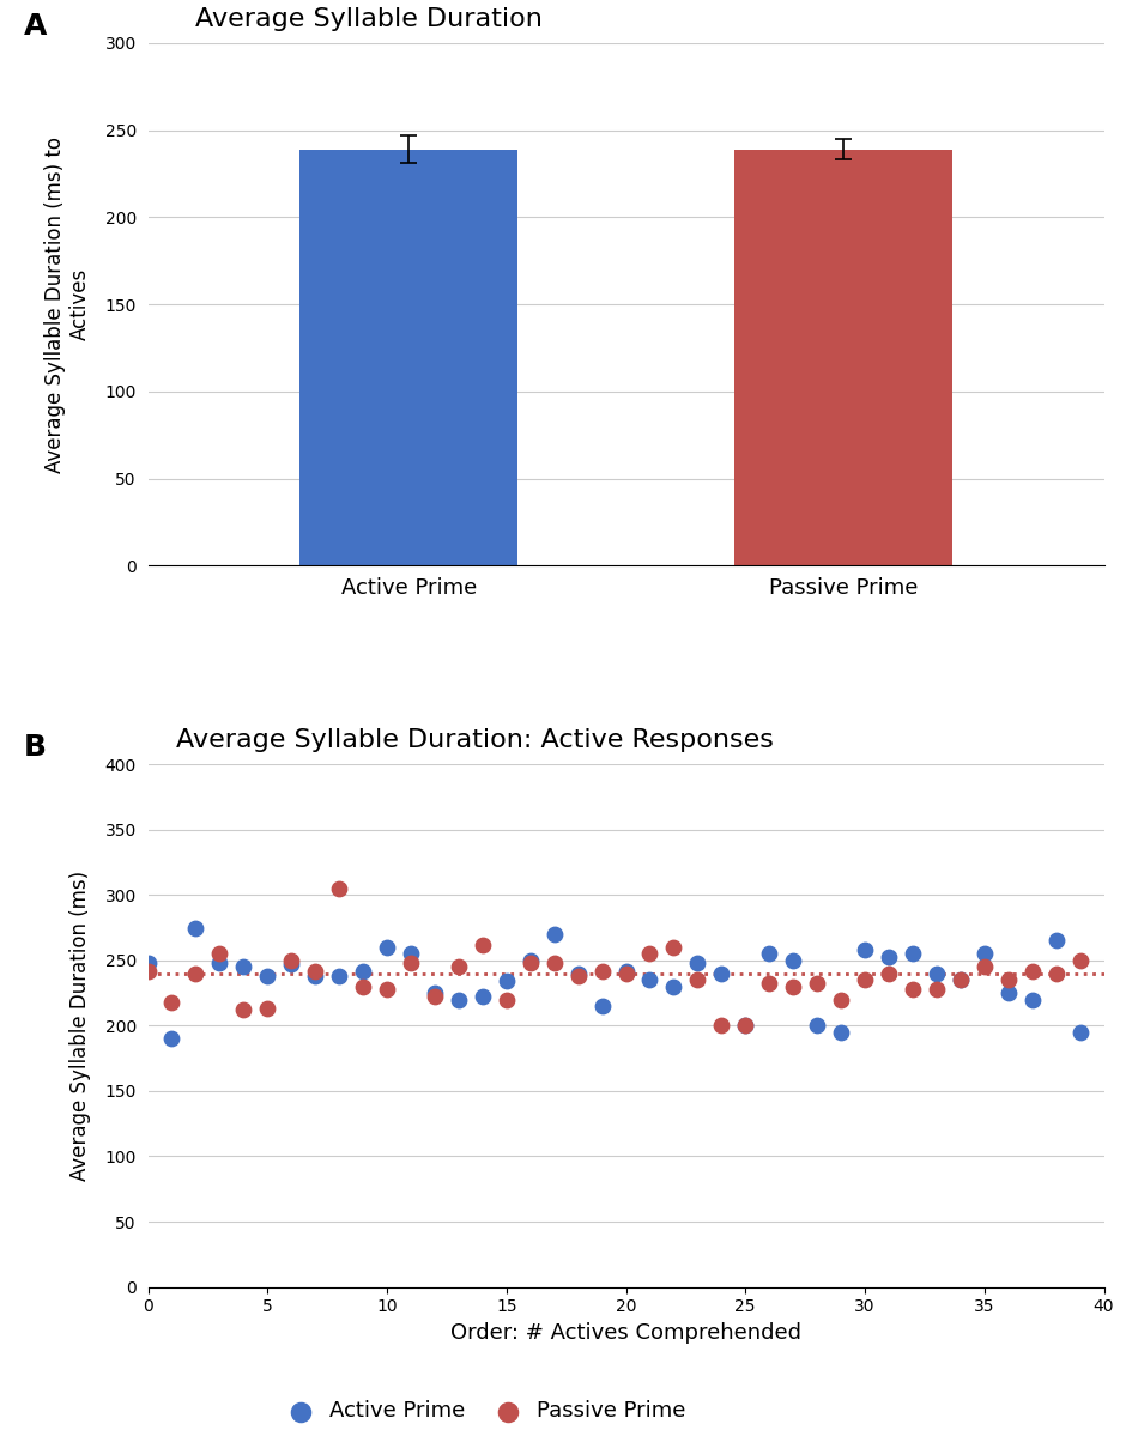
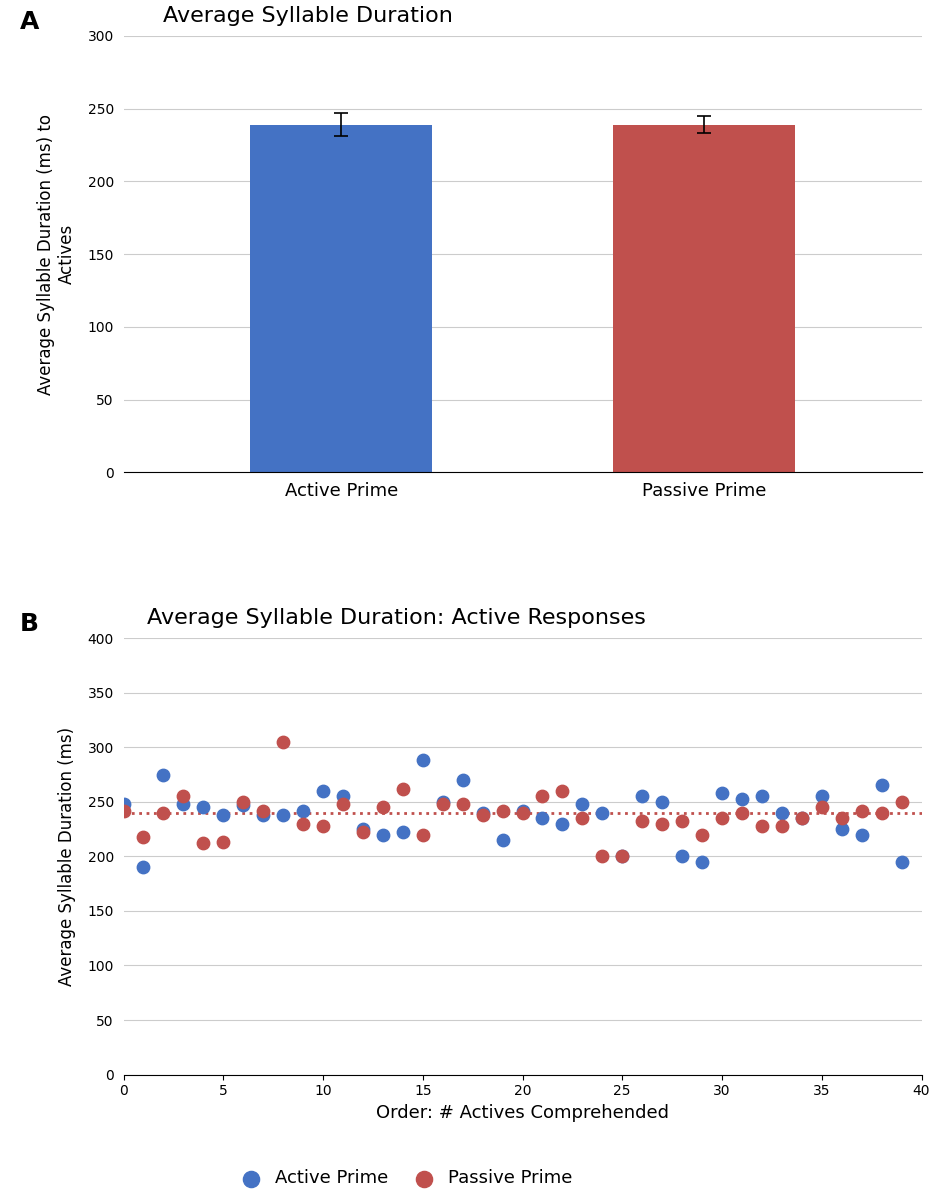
Average Syllable Duration: Active Responses/Active Prime/15: 234 -> 288
